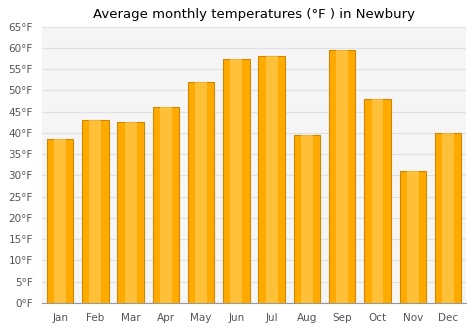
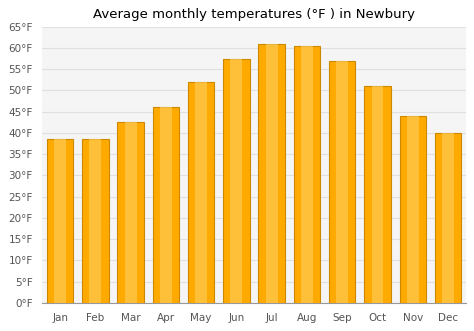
Feb: 43.0°F -> 38.5°F
Jul: 58.0°F -> 61.0°F
Aug: 39.5°F -> 60.5°F
Sep: 59.5°F -> 57.0°F
Oct: 48.0°F -> 51.0°F
Nov: 31.0°F -> 44.0°F
